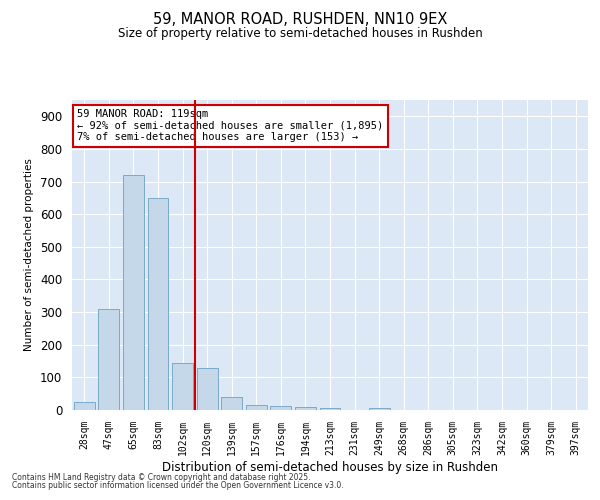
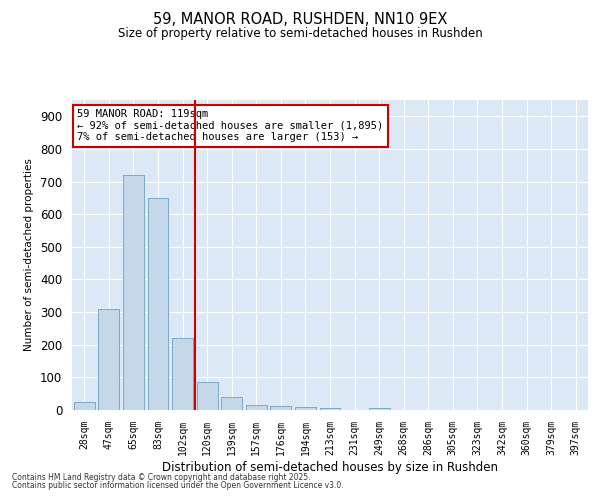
102sqm: 145 -> 220
120sqm: 130 -> 85
